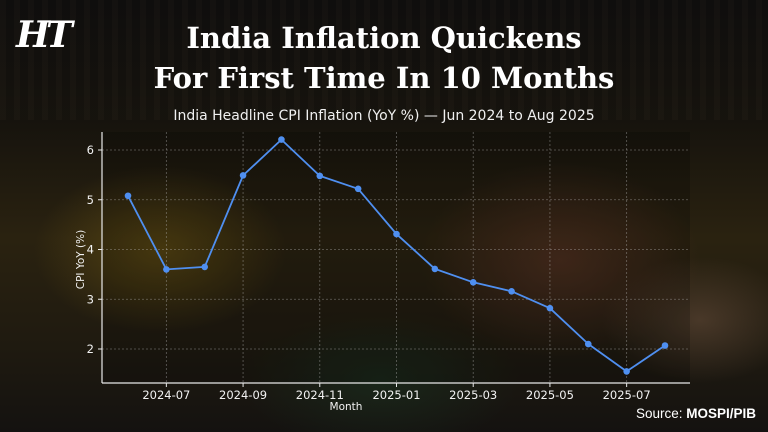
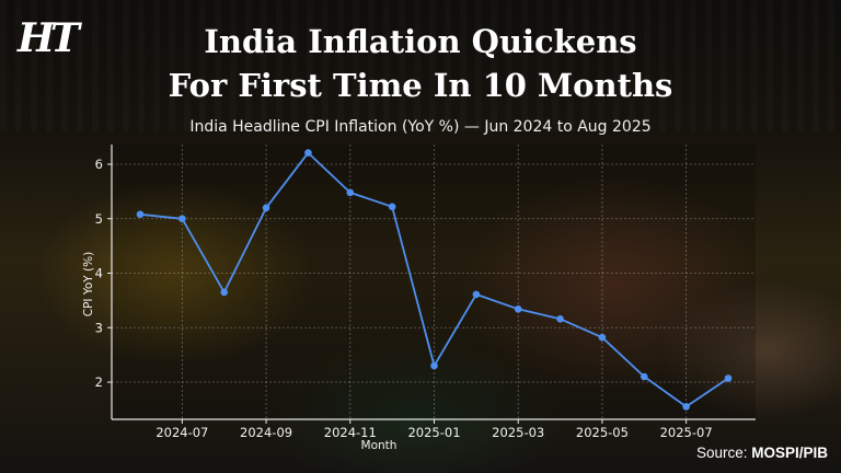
2024-07: 3.6 -> 5.0
2024-09: 5.5 -> 5.2
2025-01: 4.3 -> 2.3
